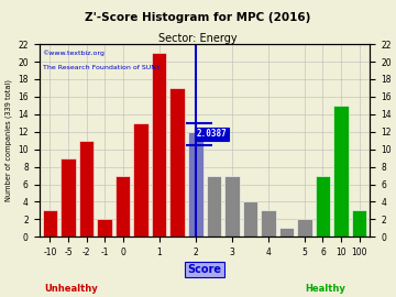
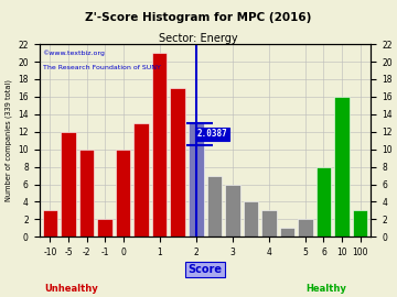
-5: 9 -> 12
-2: 11 -> 10
0: 7 -> 10
2: 12 -> 13
3: 7 -> 6
6: 7 -> 8
10: 15 -> 16
